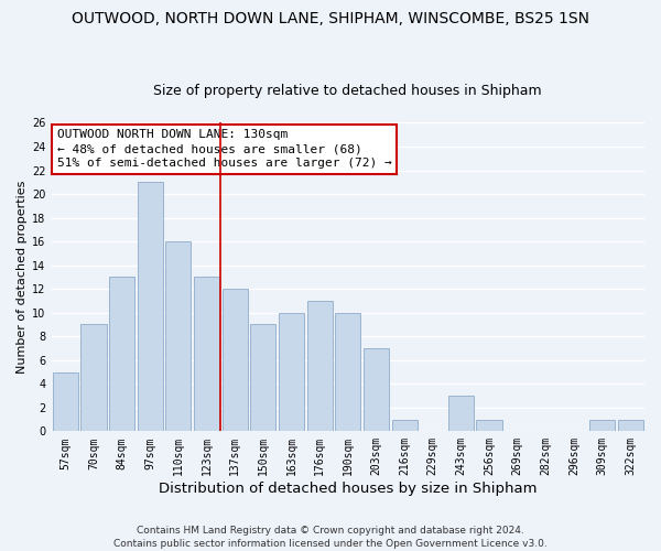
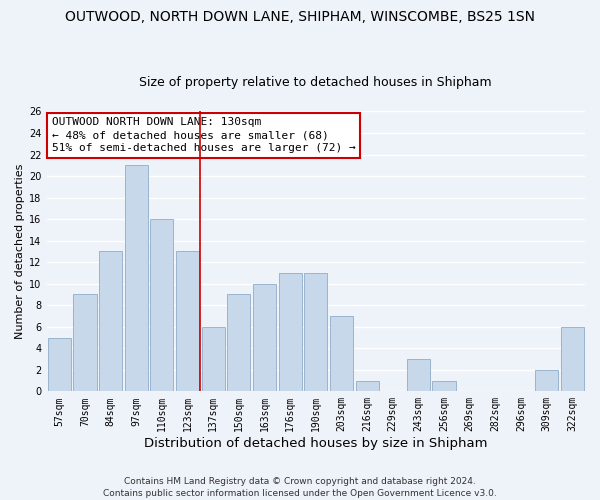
137sqm: 12 -> 6
190sqm: 10 -> 11
309sqm: 1 -> 2
322sqm: 1 -> 6
